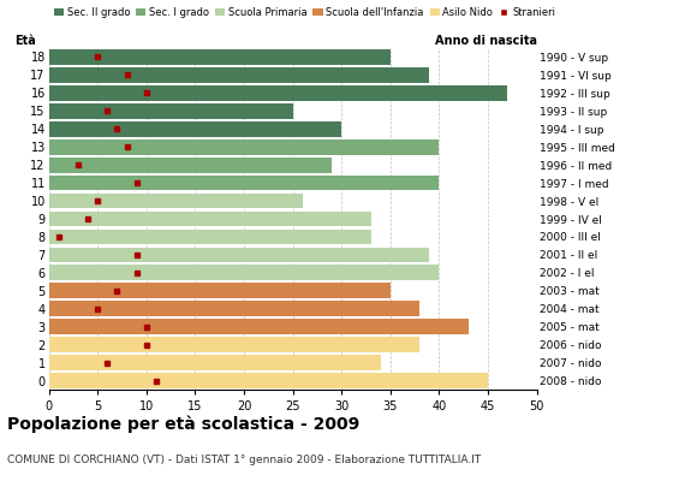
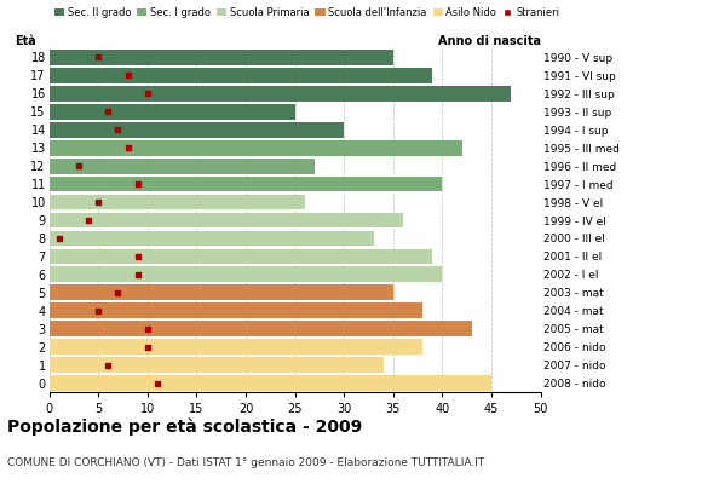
13: 40 -> 42
12: 29 -> 27
9: 33 -> 36
